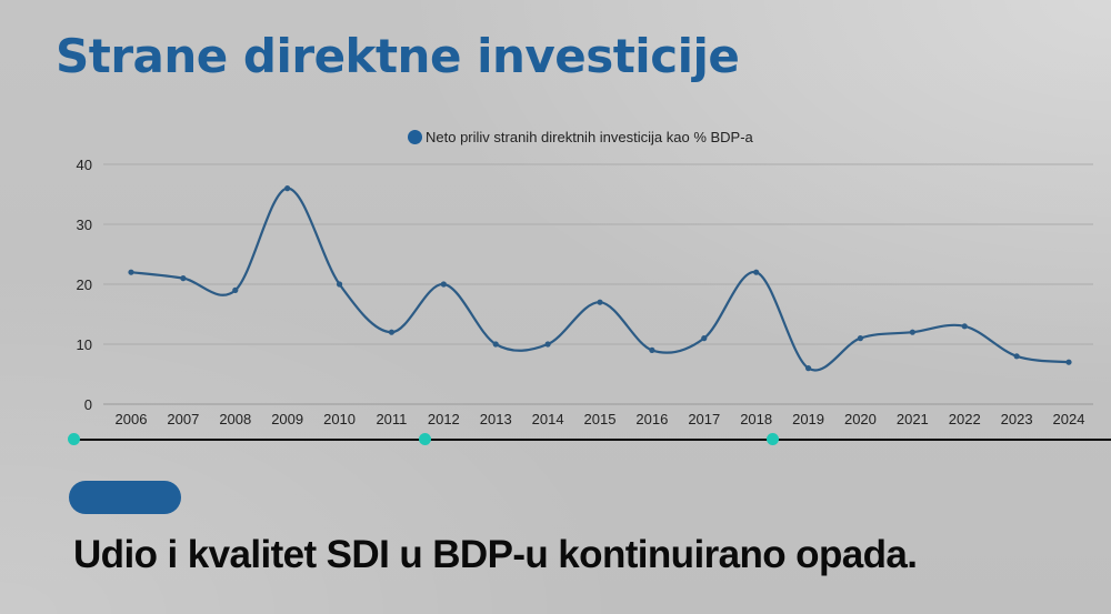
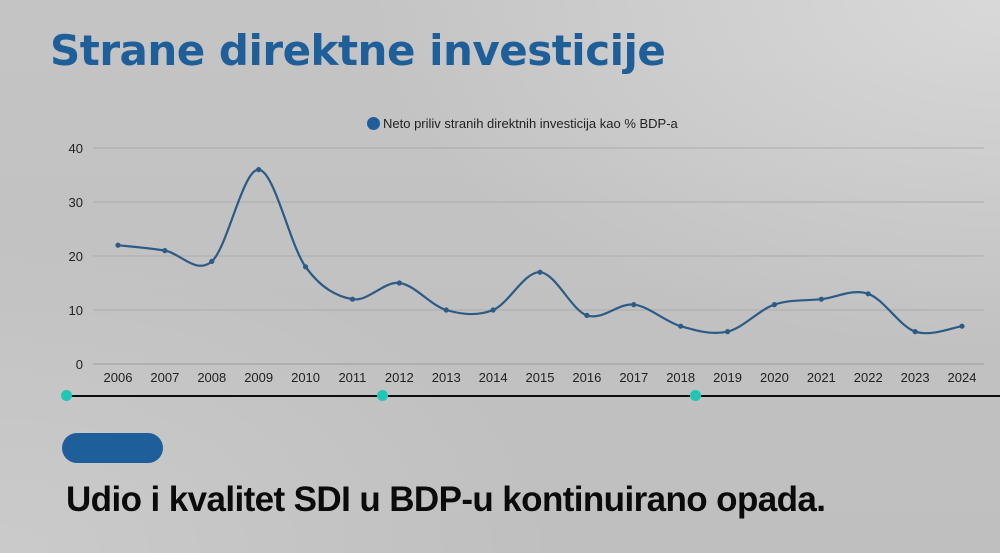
2010: 20 -> 18
2012: 20 -> 15
2018: 22 -> 7
2023: 8 -> 6
